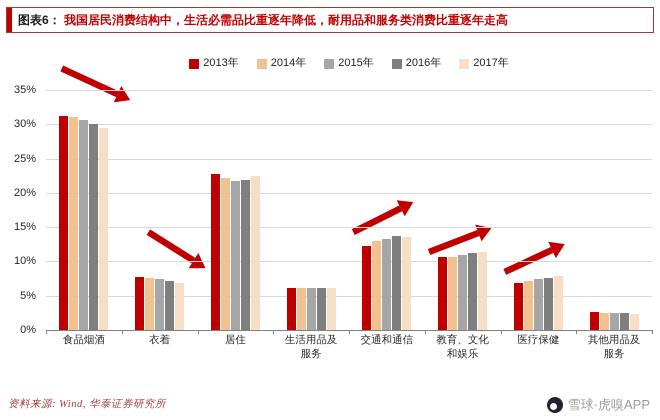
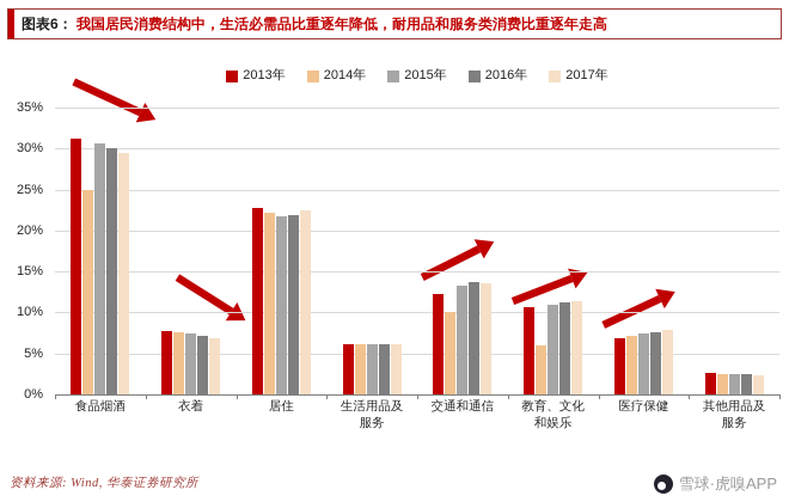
2014年/食品烟酒: 31% -> 25%
2014年/交通和通信: 13% -> 10%
2014年/教育、文化 和娱乐: 11% -> 6%
